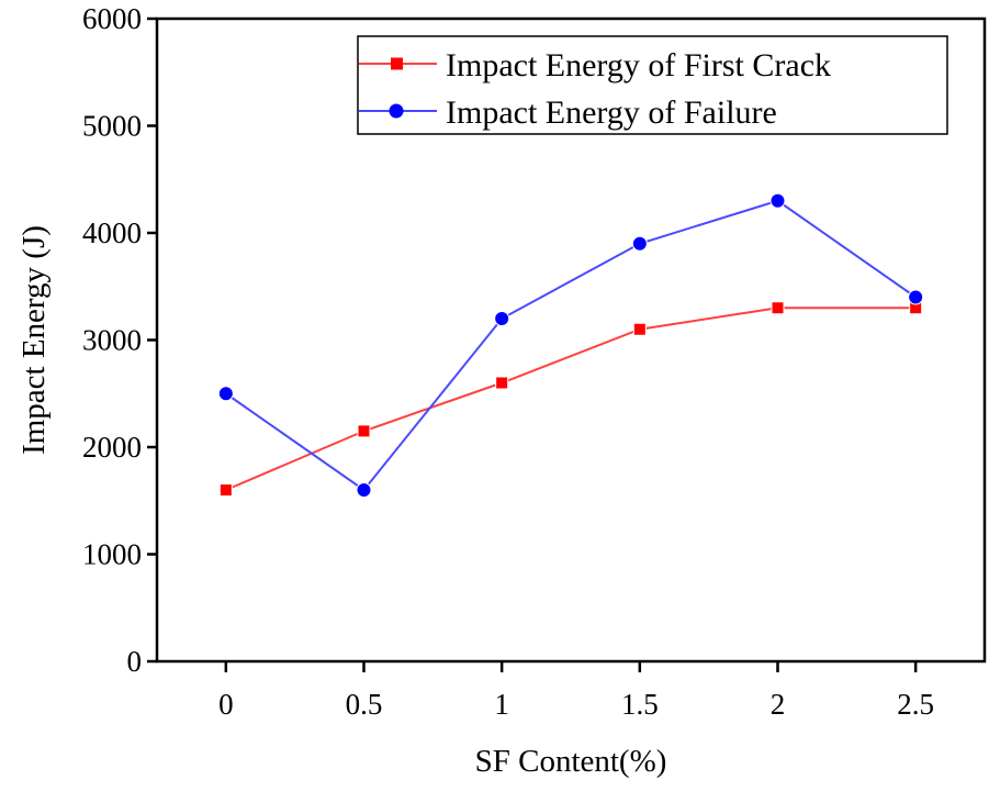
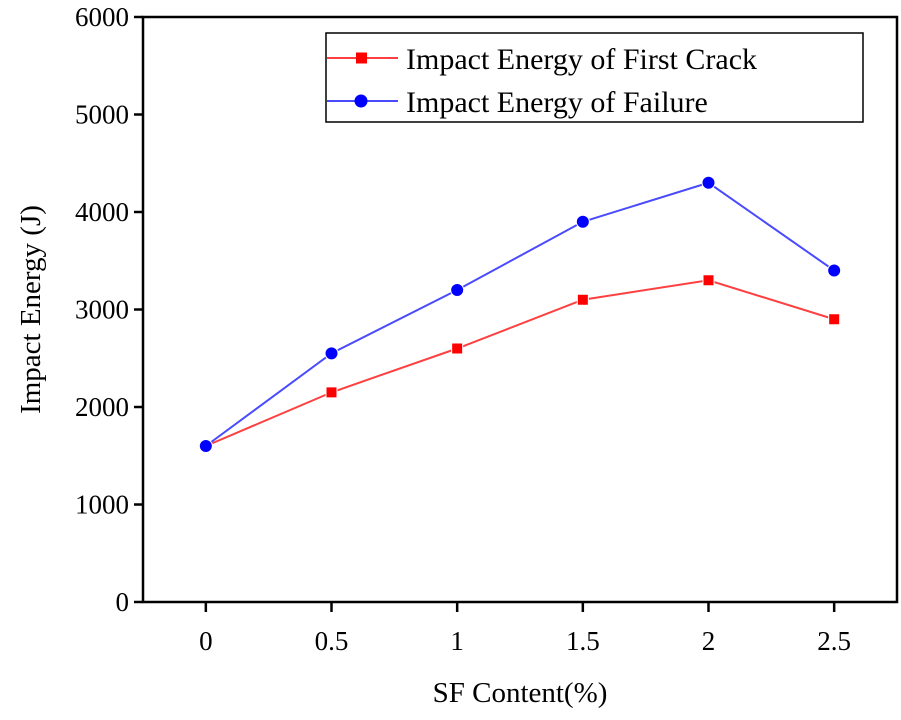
Impact Energy of Failure/0: 2500 -> 1600
Impact Energy of Failure/0.5: 1600 -> 2600
Impact Energy of First Crack/2.5: 3300 -> 2900
